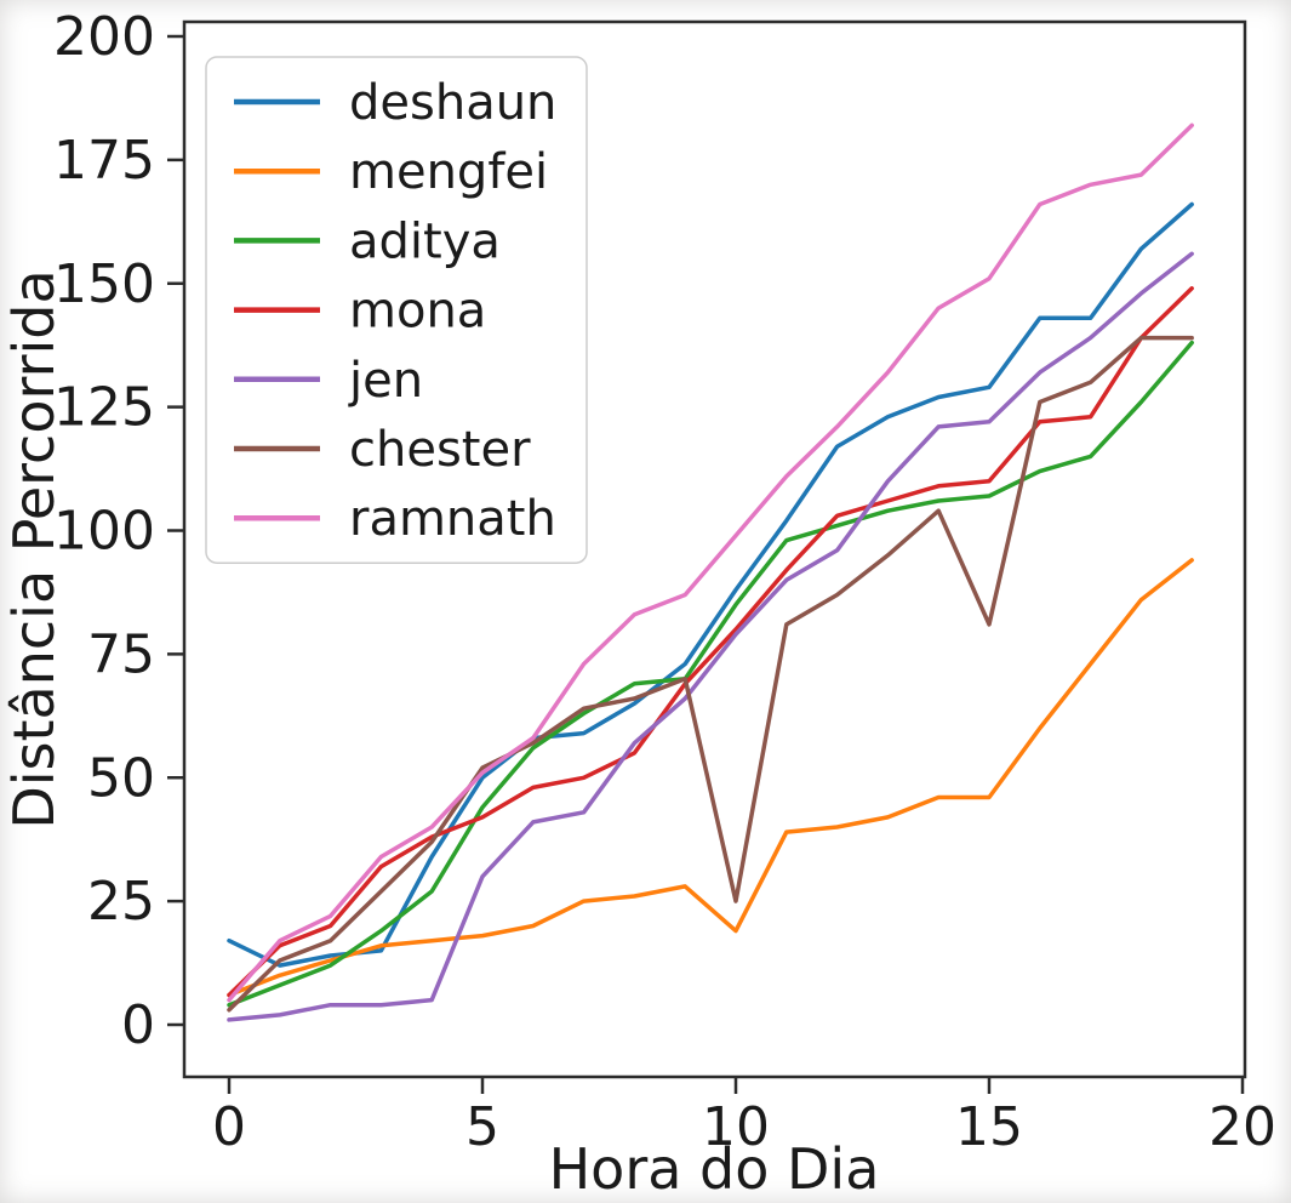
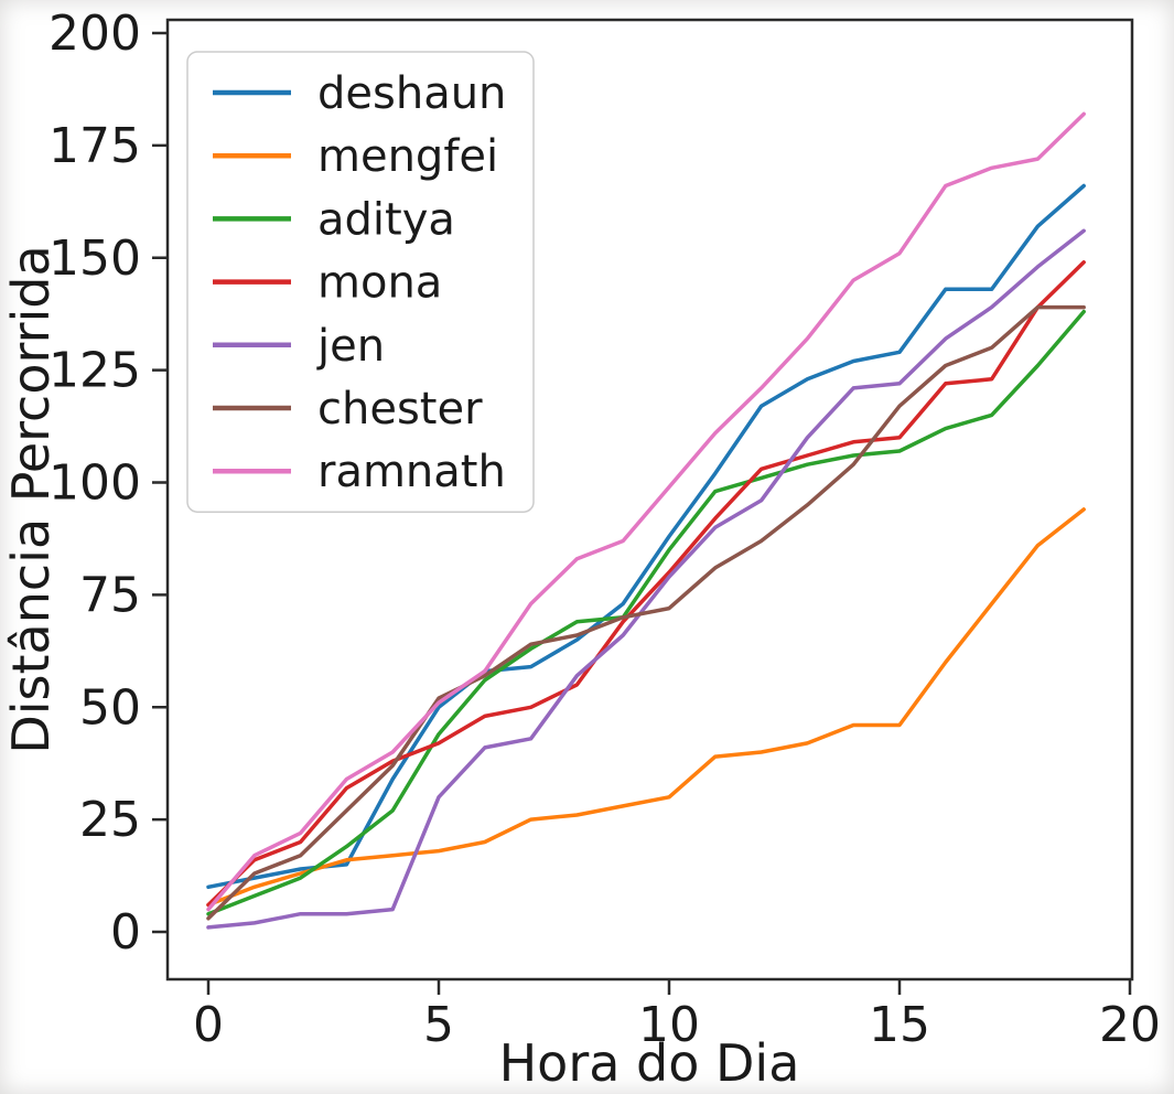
deshaun/0: 17 -> 10
mengfei/10: 19 -> 30
chester/10: 25 -> 72
chester/15: 81 -> 117
